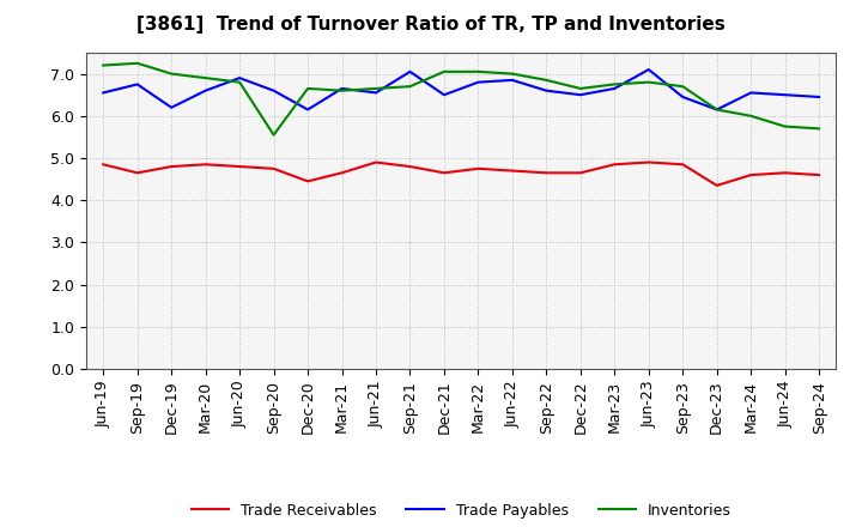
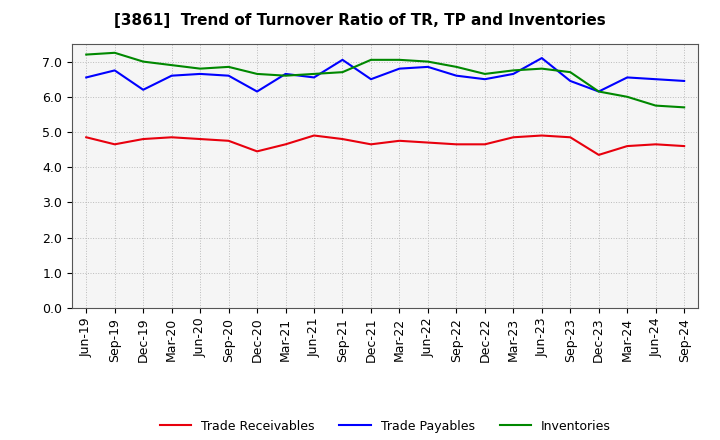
Trade Payables/Jun-20: 6.90 -> 6.65
Inventories/Sep-20: 5.55 -> 6.85
